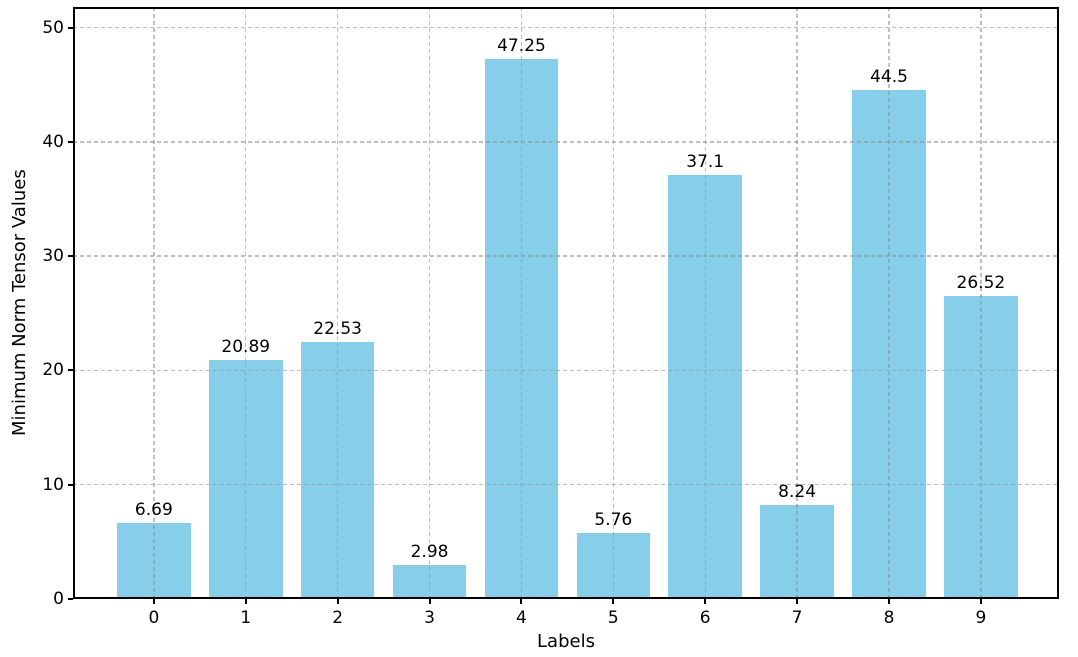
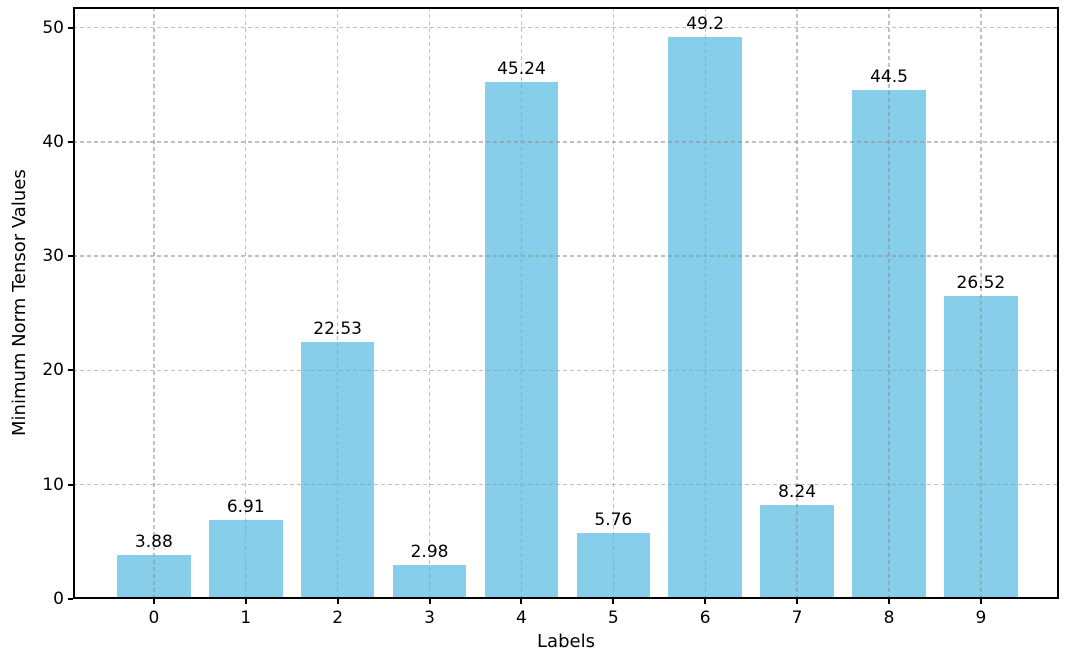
0: 6.69 -> 3.88
1: 20.89 -> 6.91
4: 47.25 -> 45.24
6: 37.1 -> 49.2
